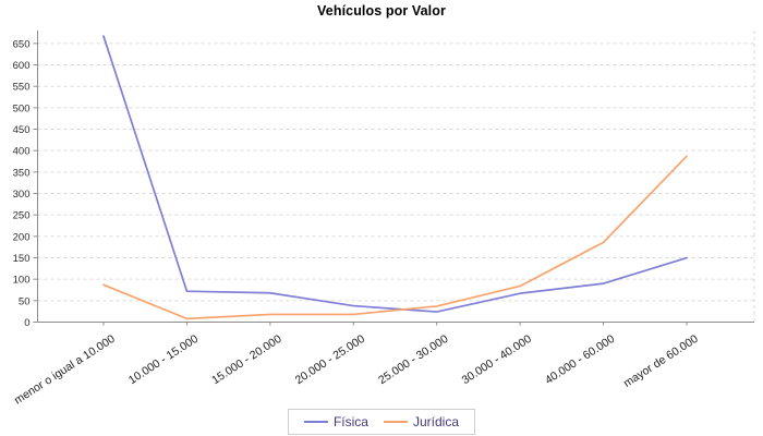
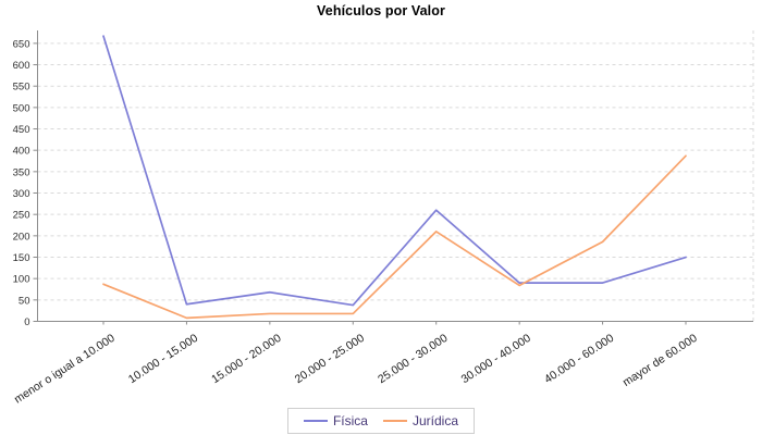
Física/10.000 - 15.000: 70 -> 40
Física/25.000 - 30.000: 20 -> 260
Jurídica/25.000 - 30.000: 40 -> 210
Física/30.000 - 40.000: 70 -> 90
